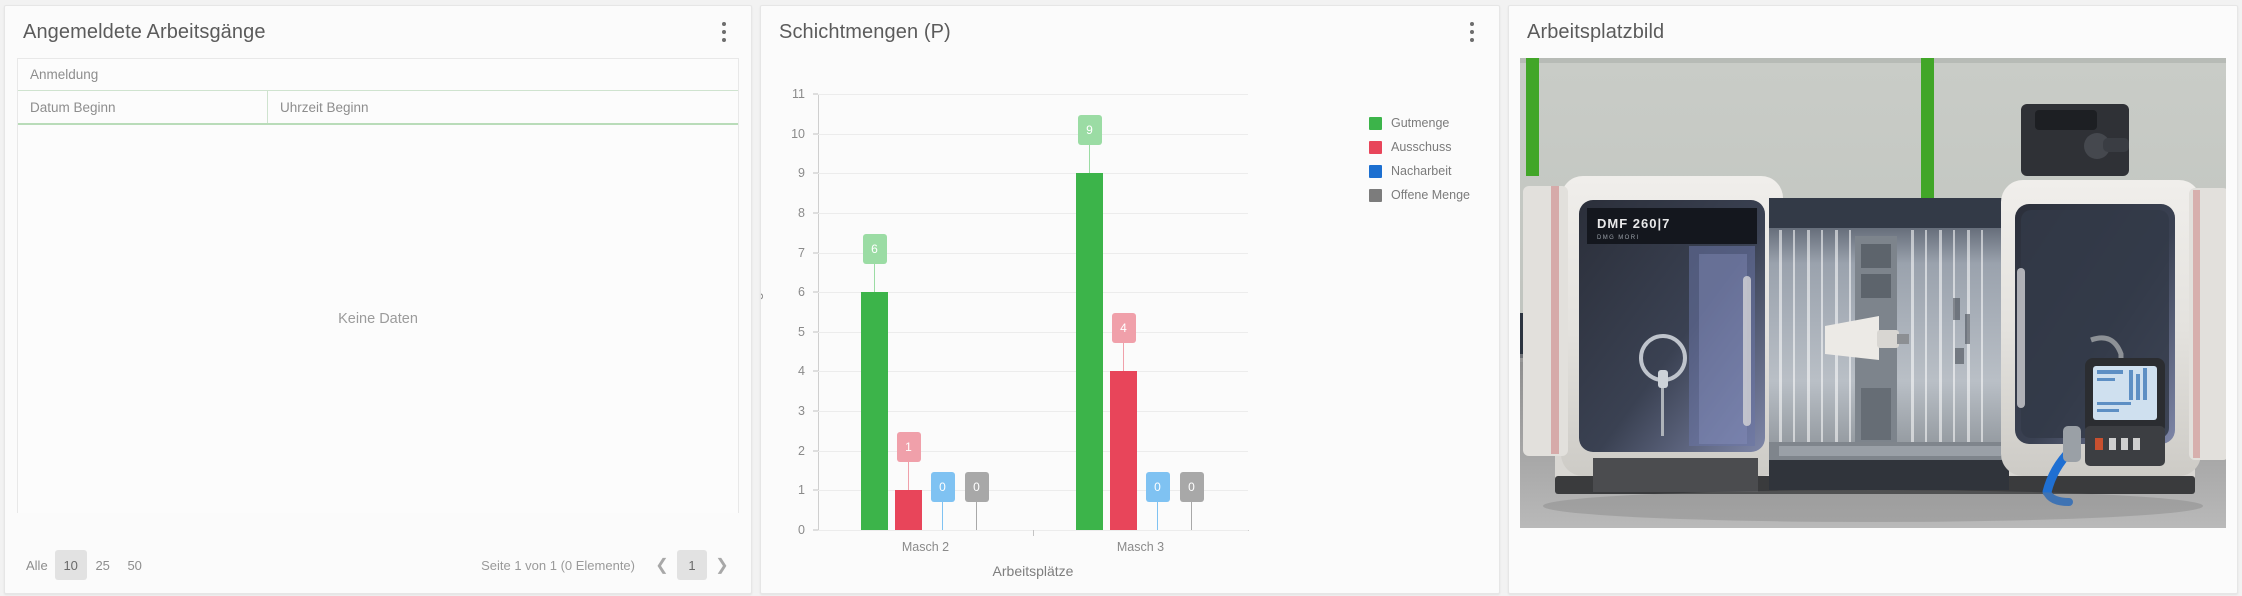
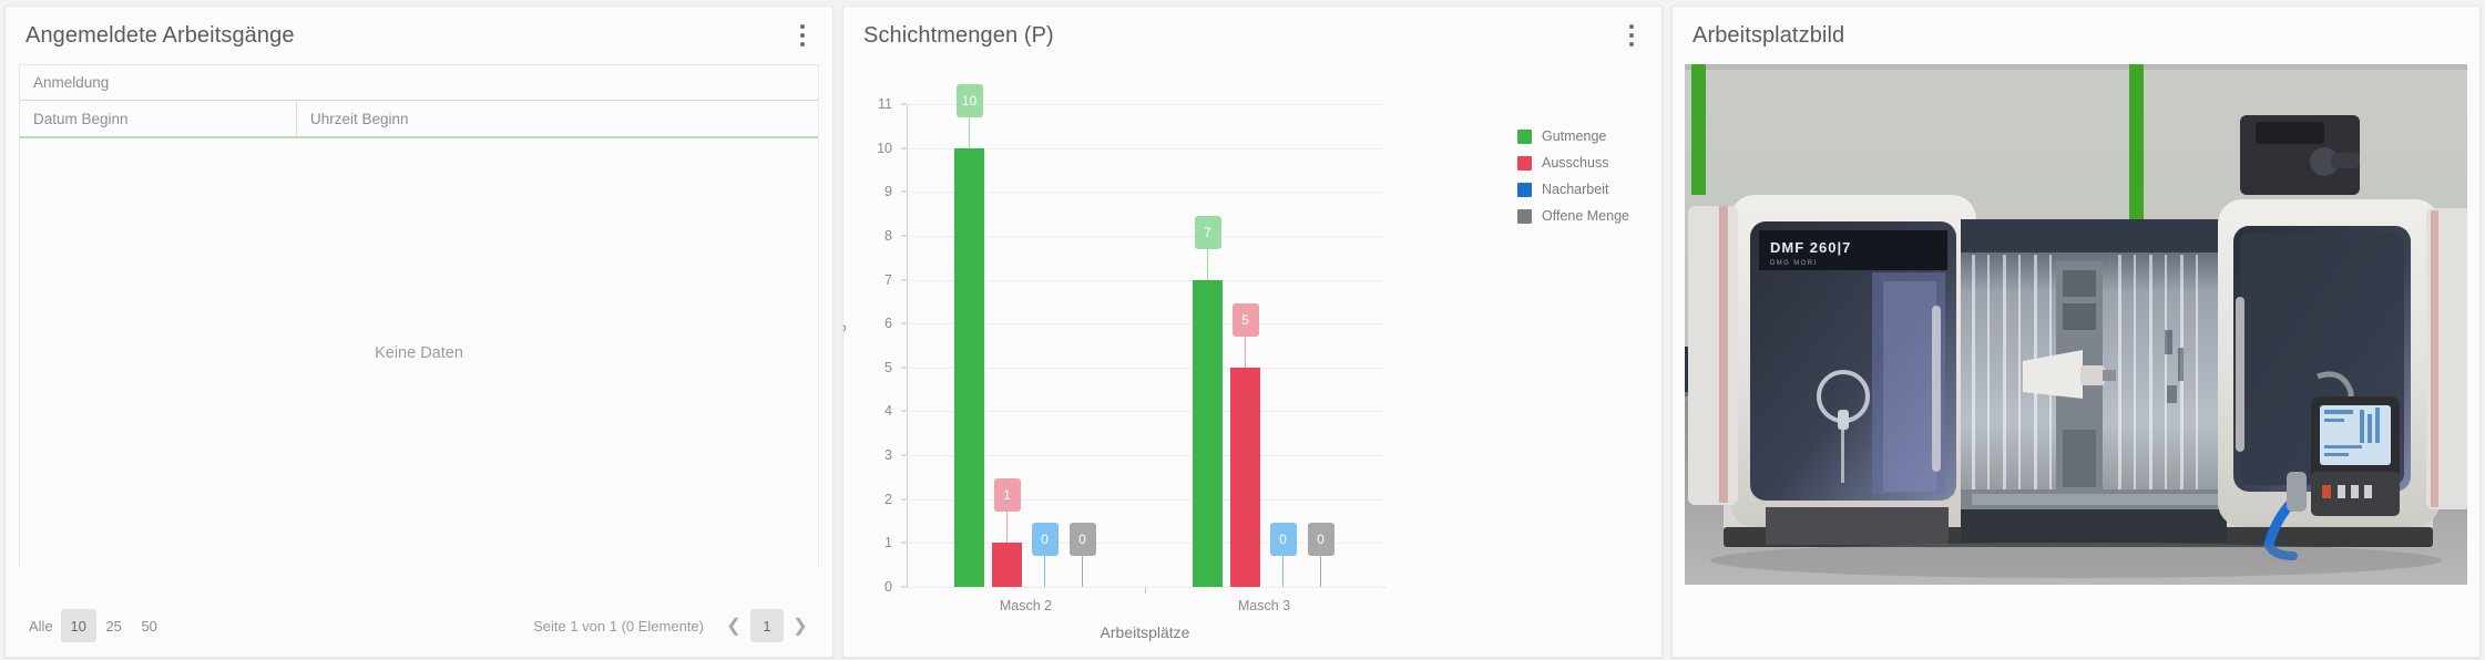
Gutmenge/Masch 2: 6 -> 10
Gutmenge/Masch 3: 9 -> 7
Ausschuss/Masch 3: 4 -> 5
